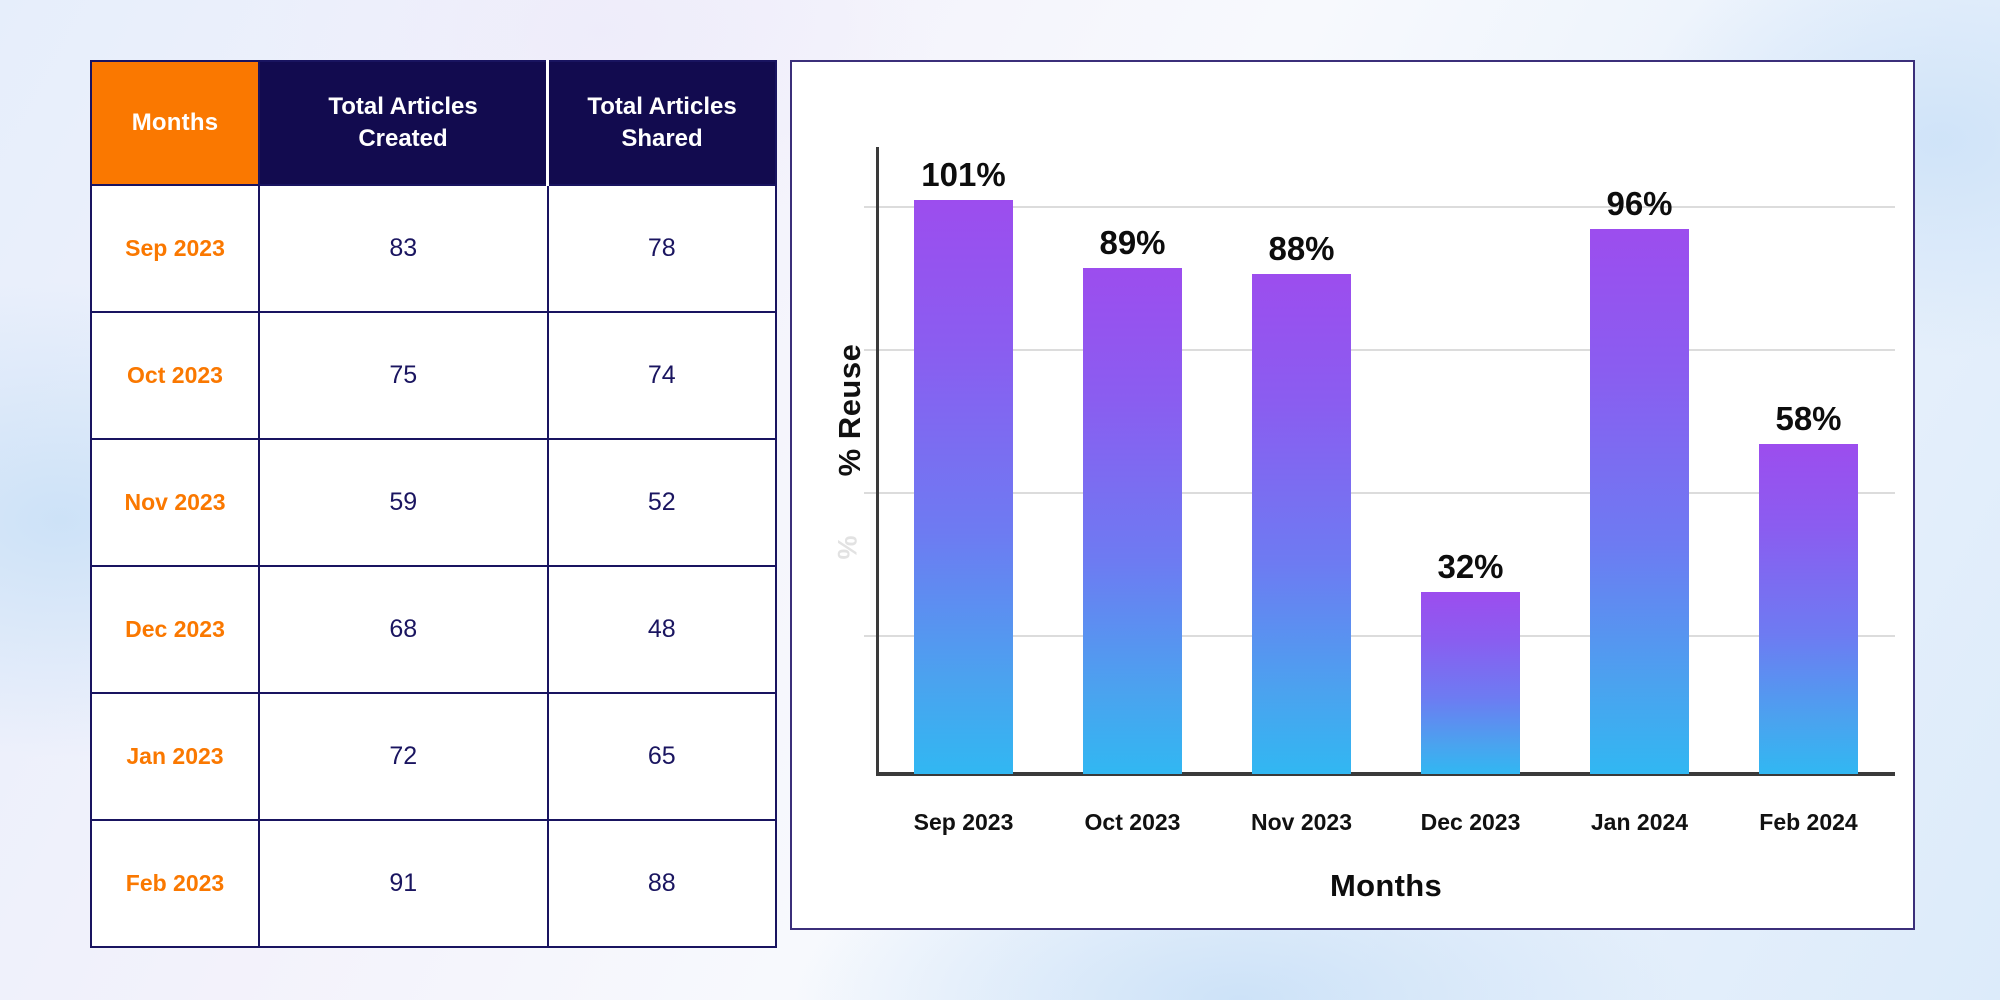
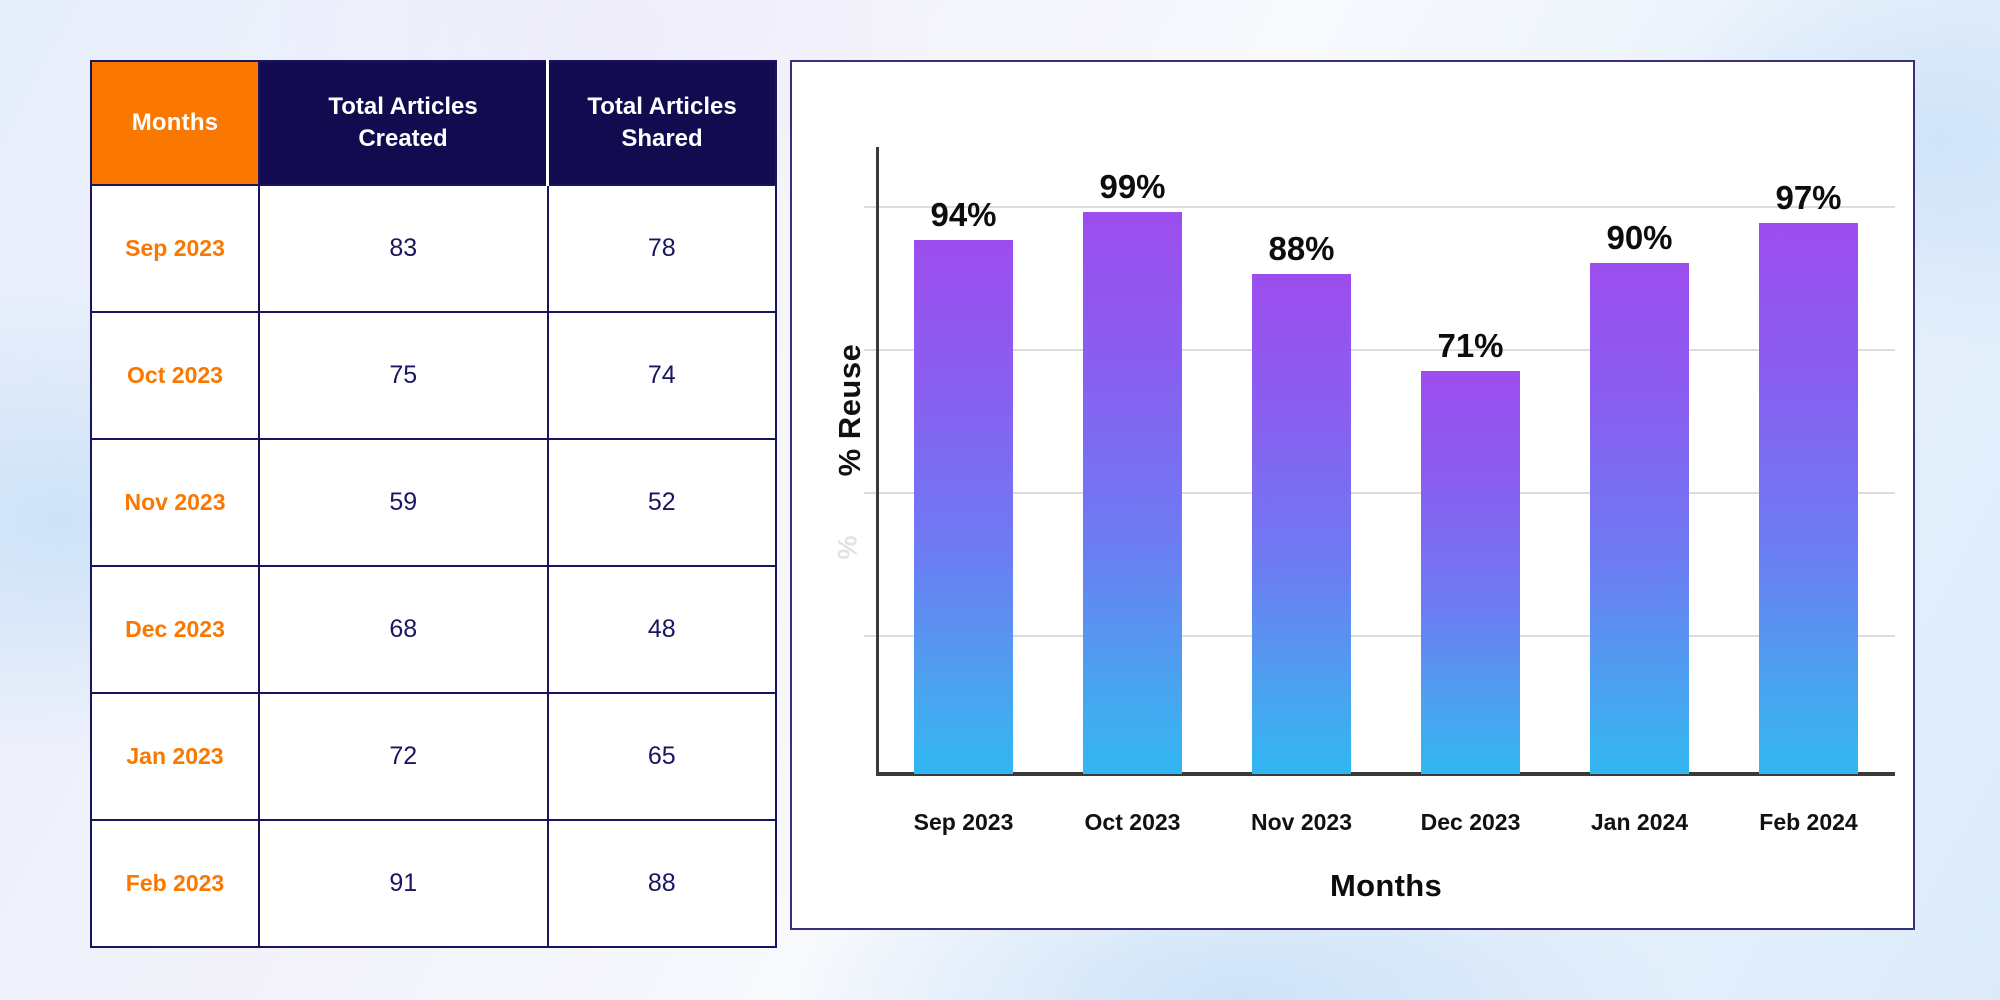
Sep 2023: 101% -> 94%
Oct 2023: 89% -> 99%
Dec 2023: 32% -> 71%
Jan 2024: 96% -> 90%
Feb 2024: 58% -> 97%
